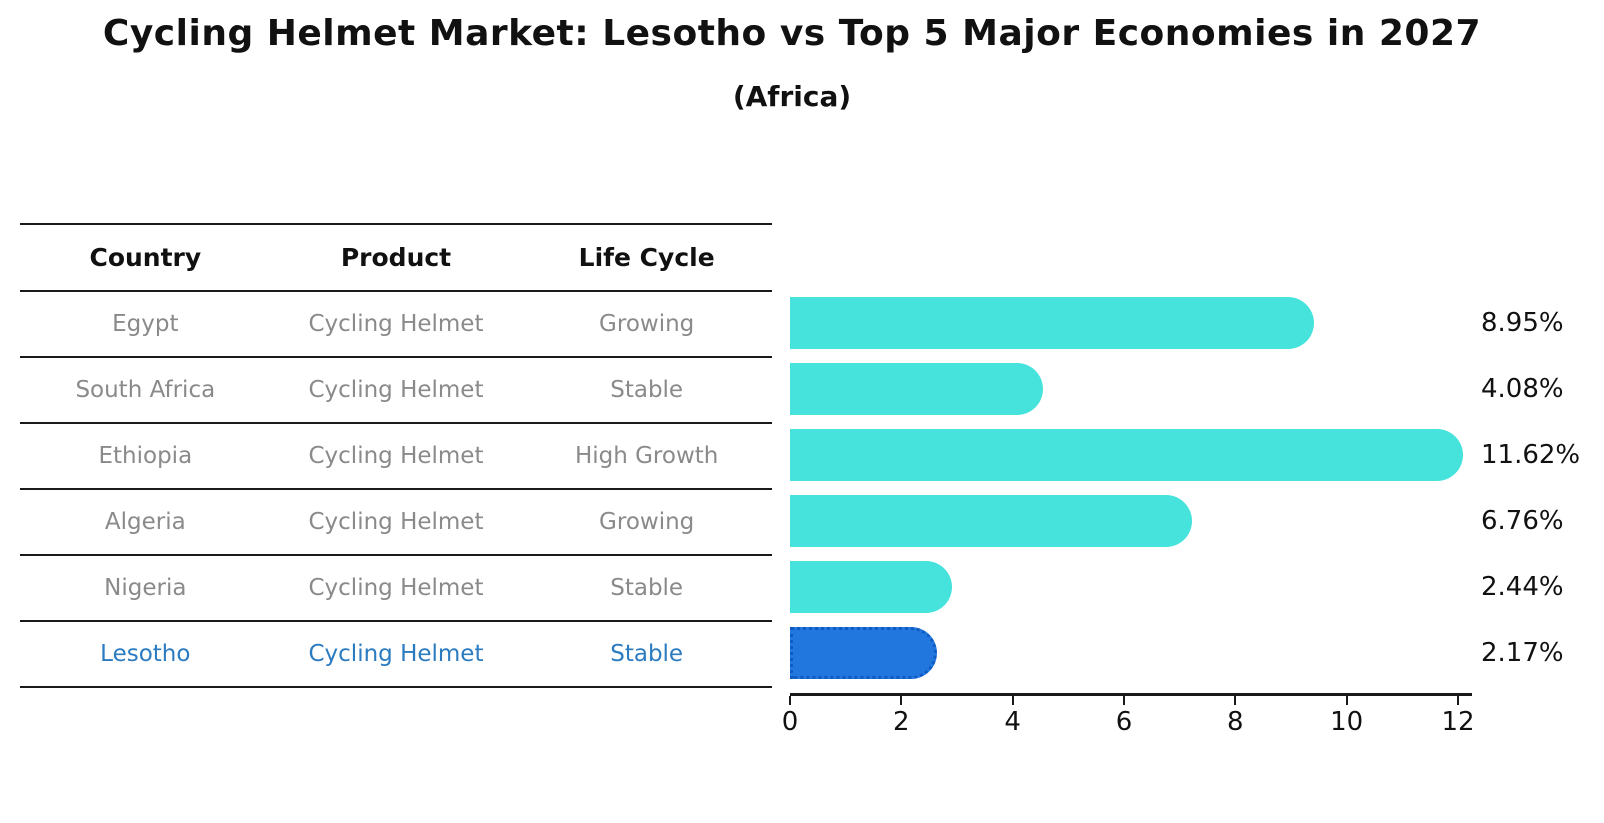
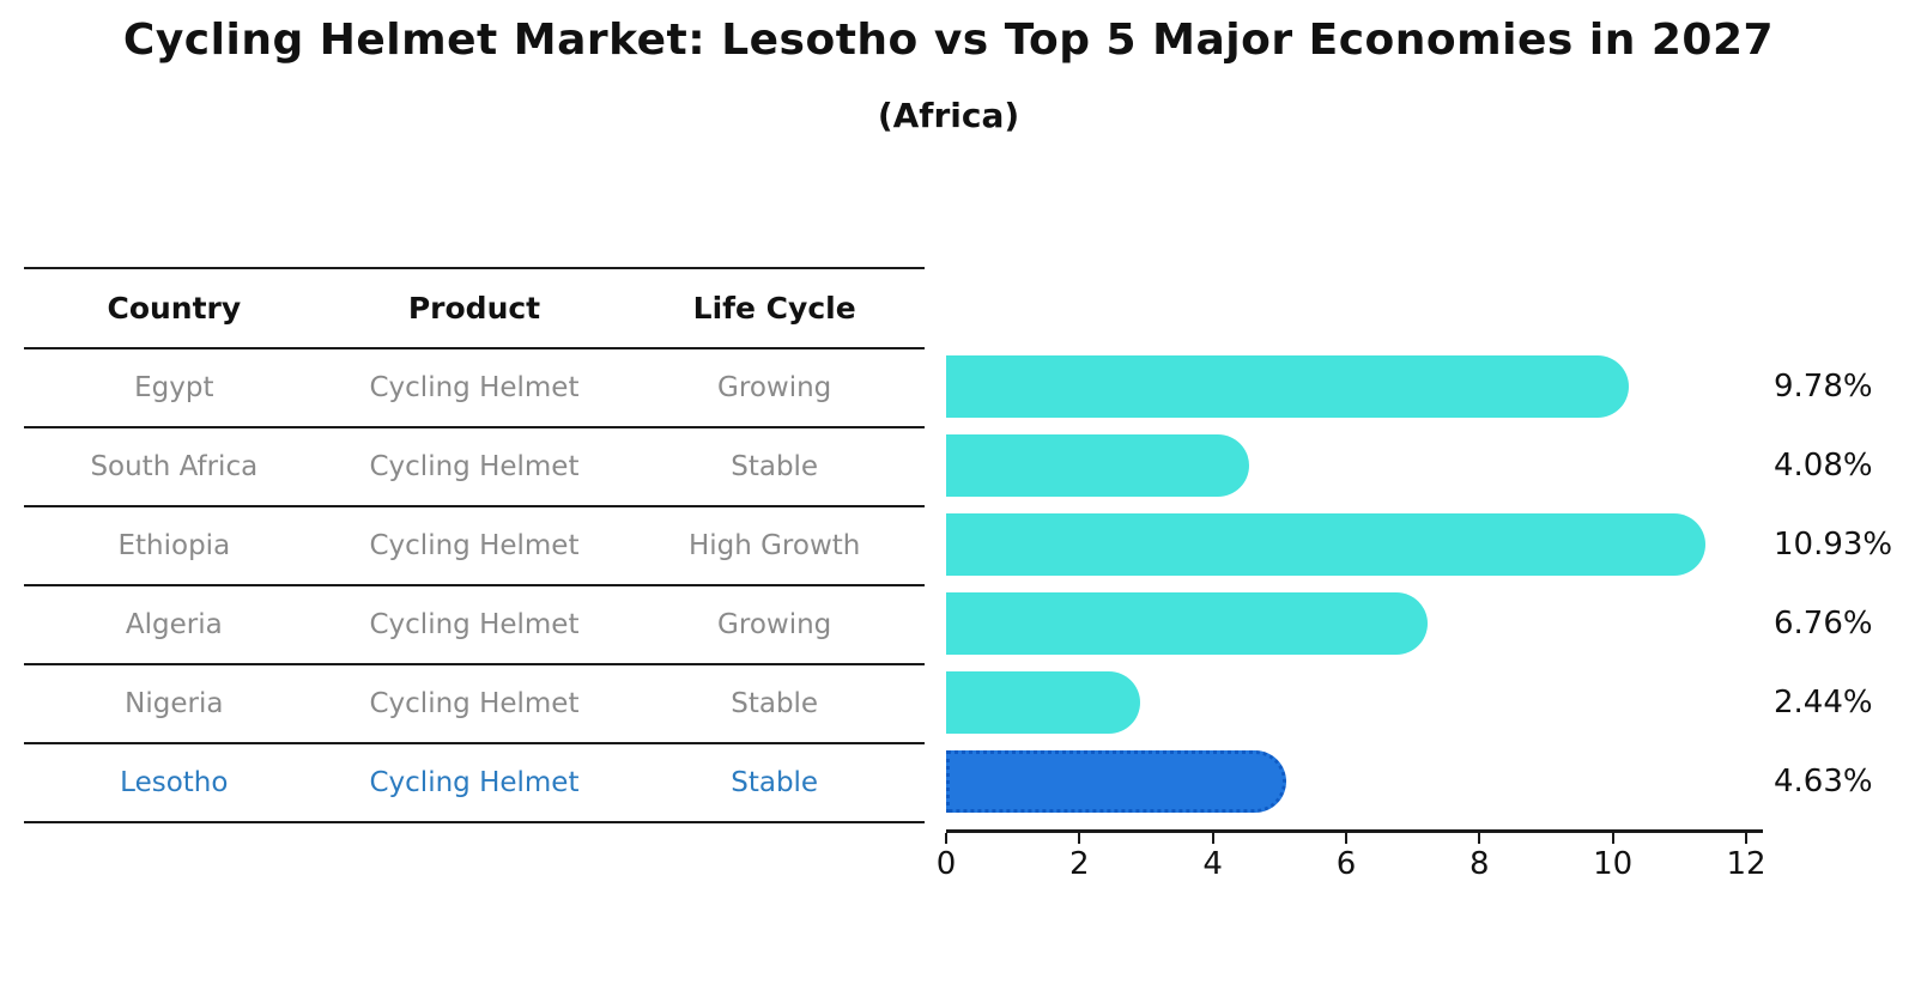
Egypt: 8.95% -> 9.78%
Ethiopia: 11.62% -> 10.93%
Lesotho: 2.17% -> 4.63%
